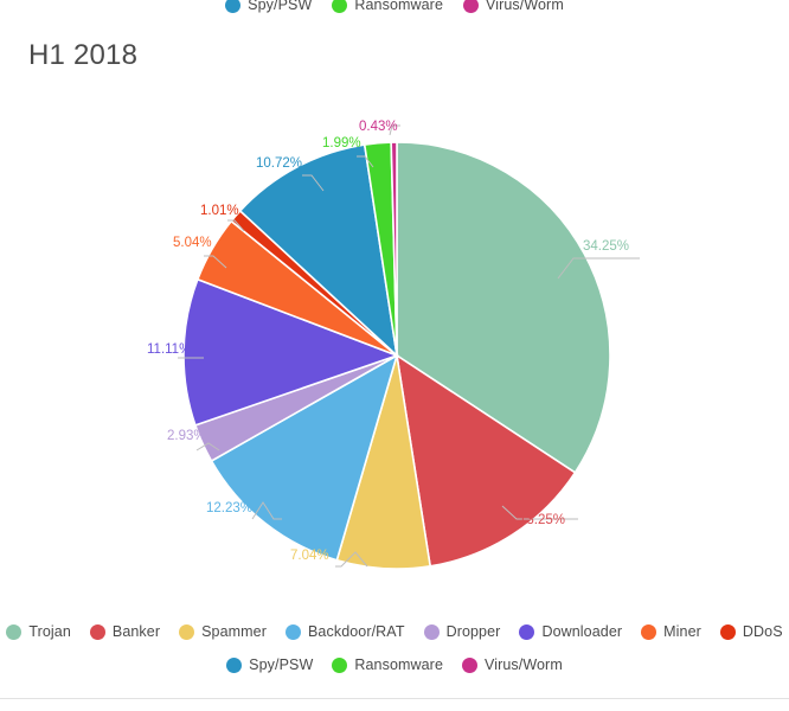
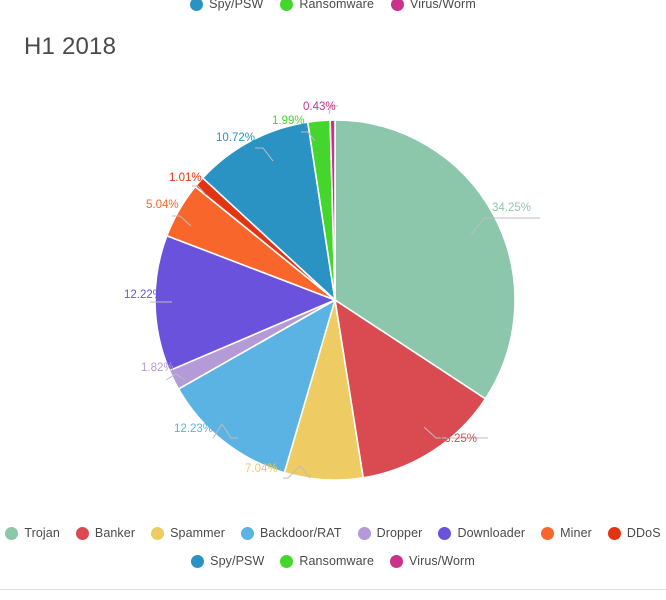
Dropper: 2.93% -> 1.82%
Downloader: 11.11% -> 12.22%
